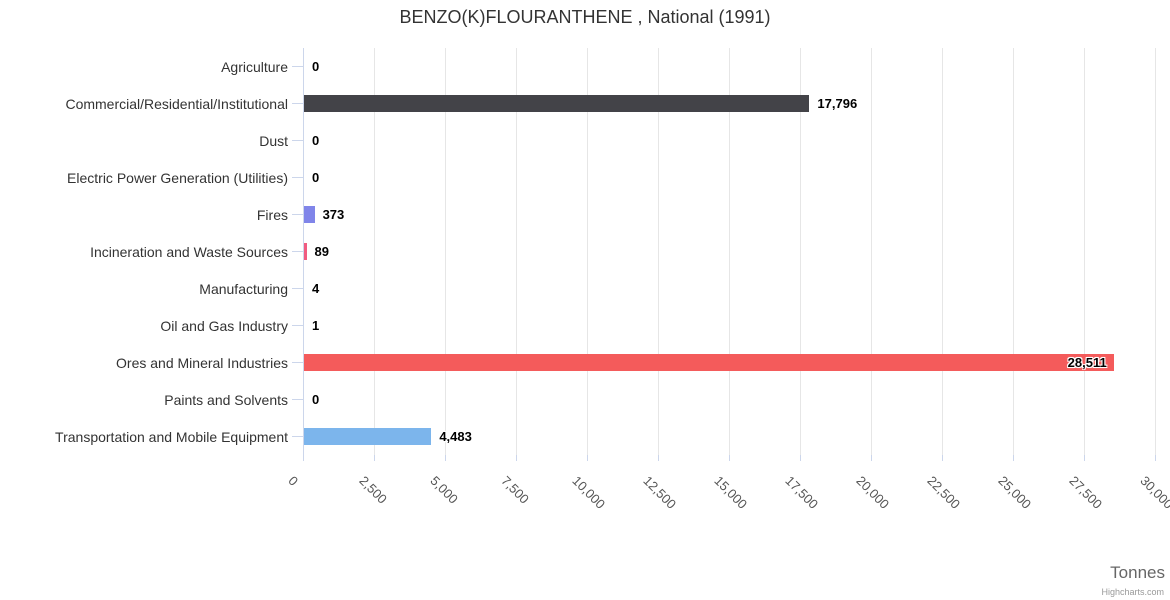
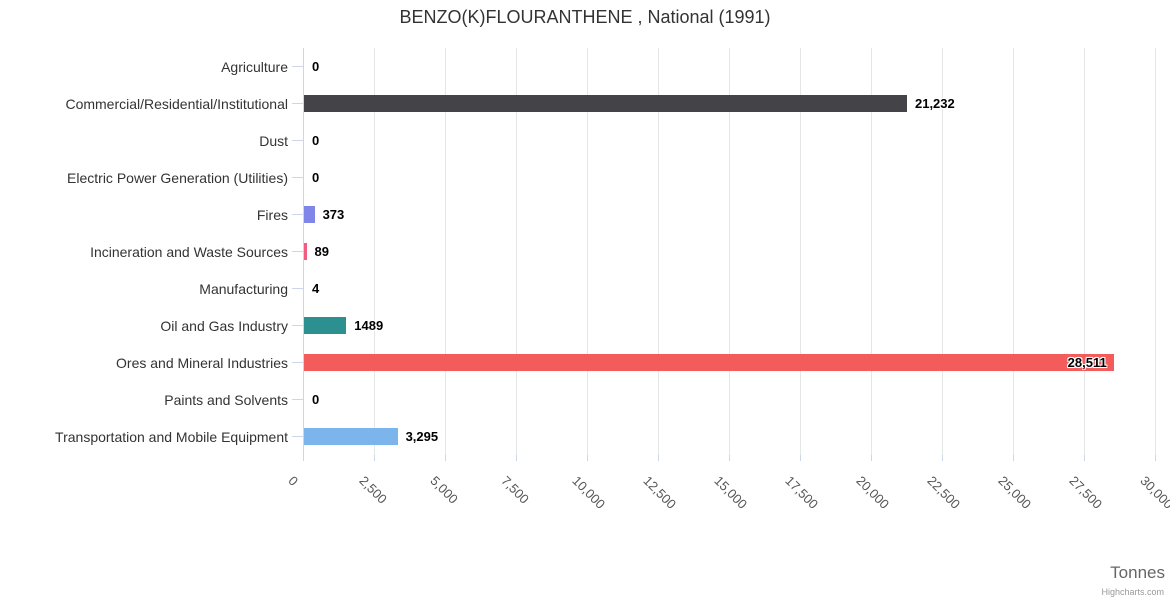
Commercial/Residential/Institutional: 17,796 -> 21,232
Oil and Gas Industry: 1 -> 1489
Transportation and Mobile Equipment: 4,483 -> 3,295
